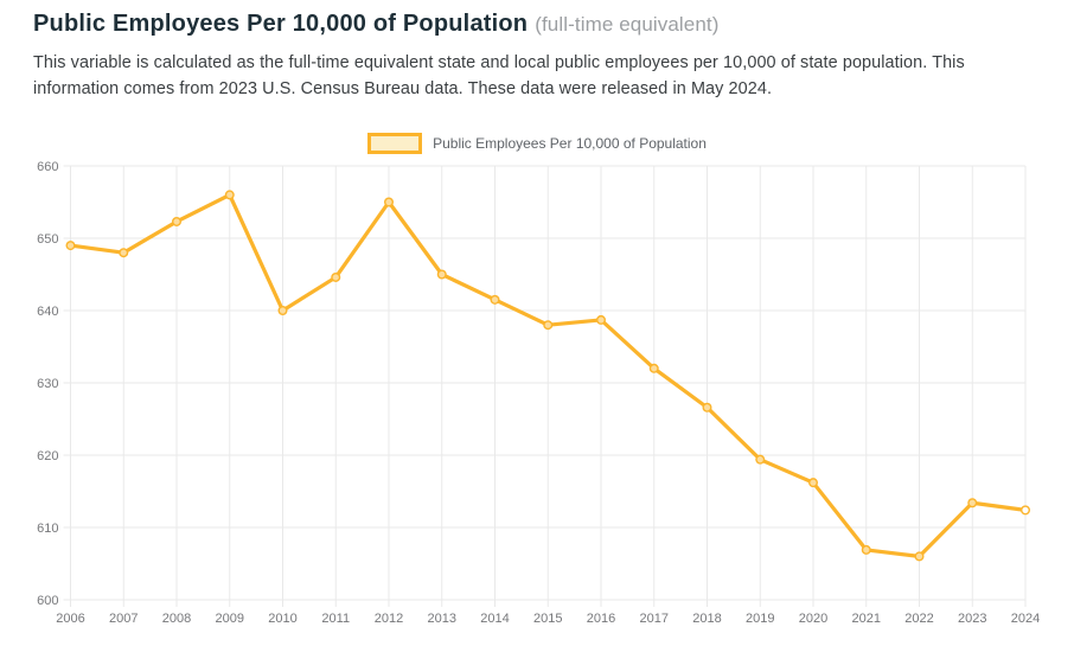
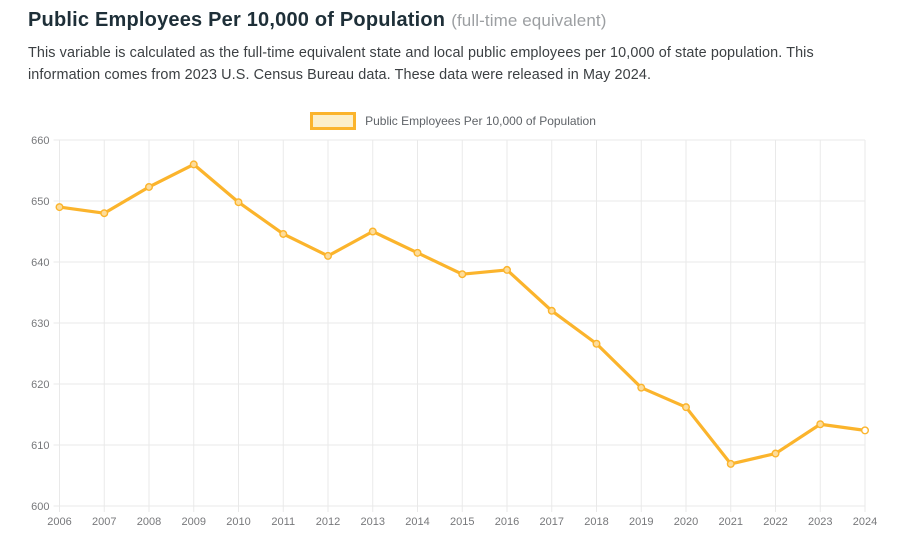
2010: 640 -> 650
2012: 655 -> 641
2022: 606 -> 609
